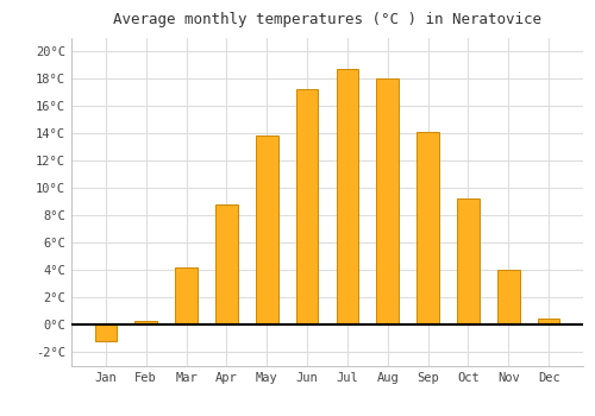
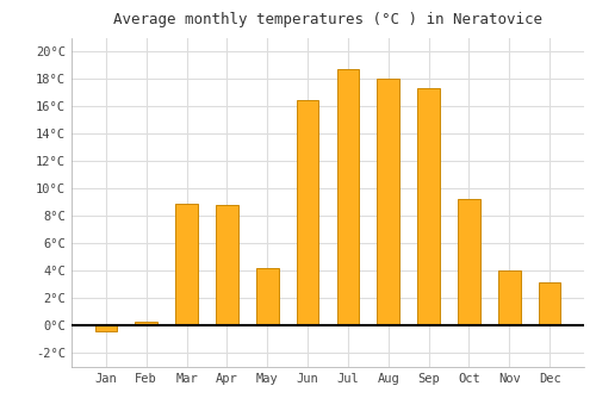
Jan: -1.2°C -> -0.4°C
Mar: 4.2°C -> 8.9°C
May: 13.8°C -> 4.2°C
Jun: 17.2°C -> 16.4°C
Sep: 14.1°C -> 17.3°C
Dec: 0.5°C -> 3.2°C
